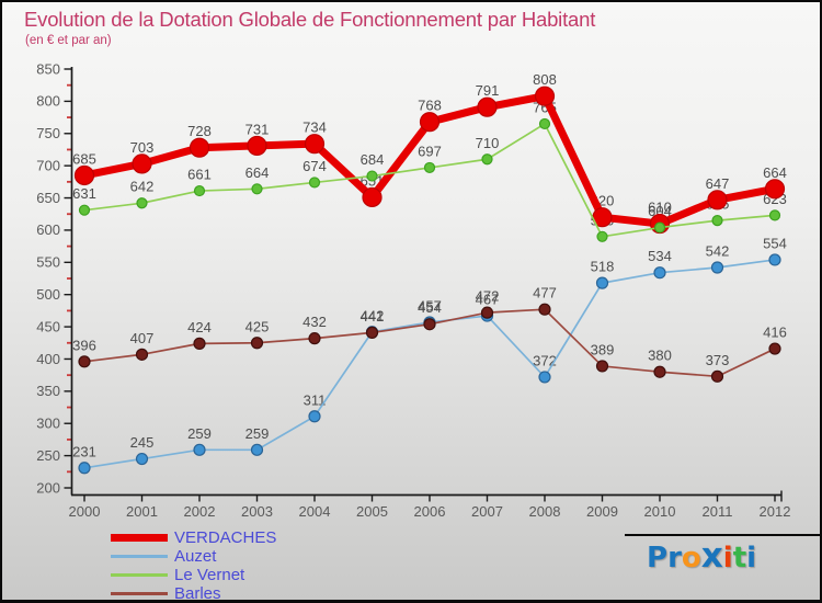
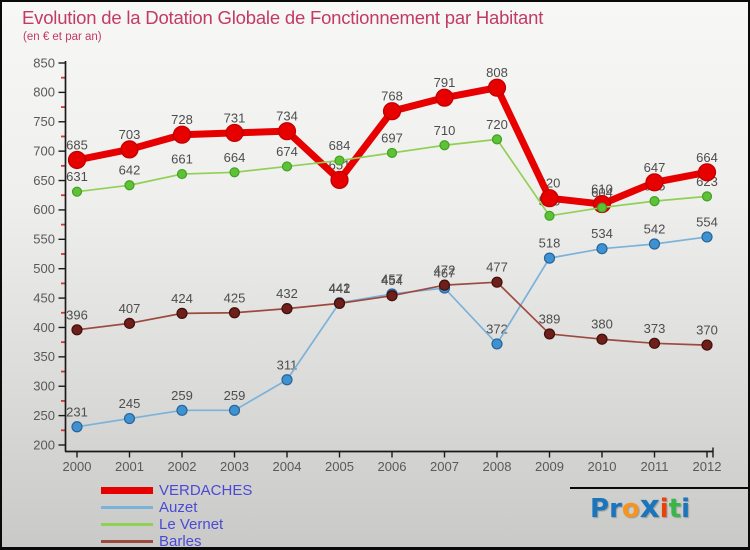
Le Vernet/2008: 765 -> 720
Barles/2012: 416 -> 370
